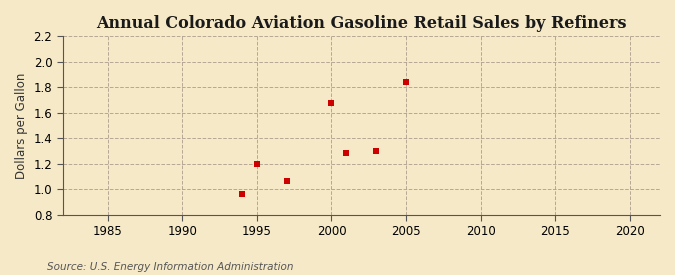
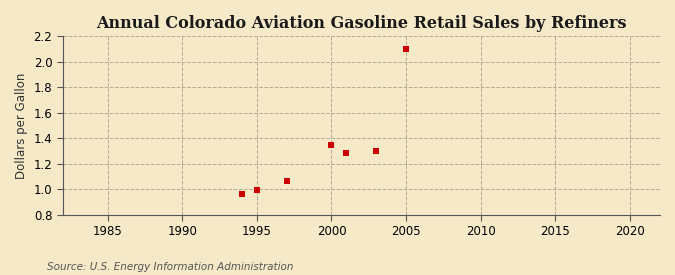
1995: 1.20 -> 0.99
2000: 1.68 -> 1.35
2005: 1.84 -> 2.10
